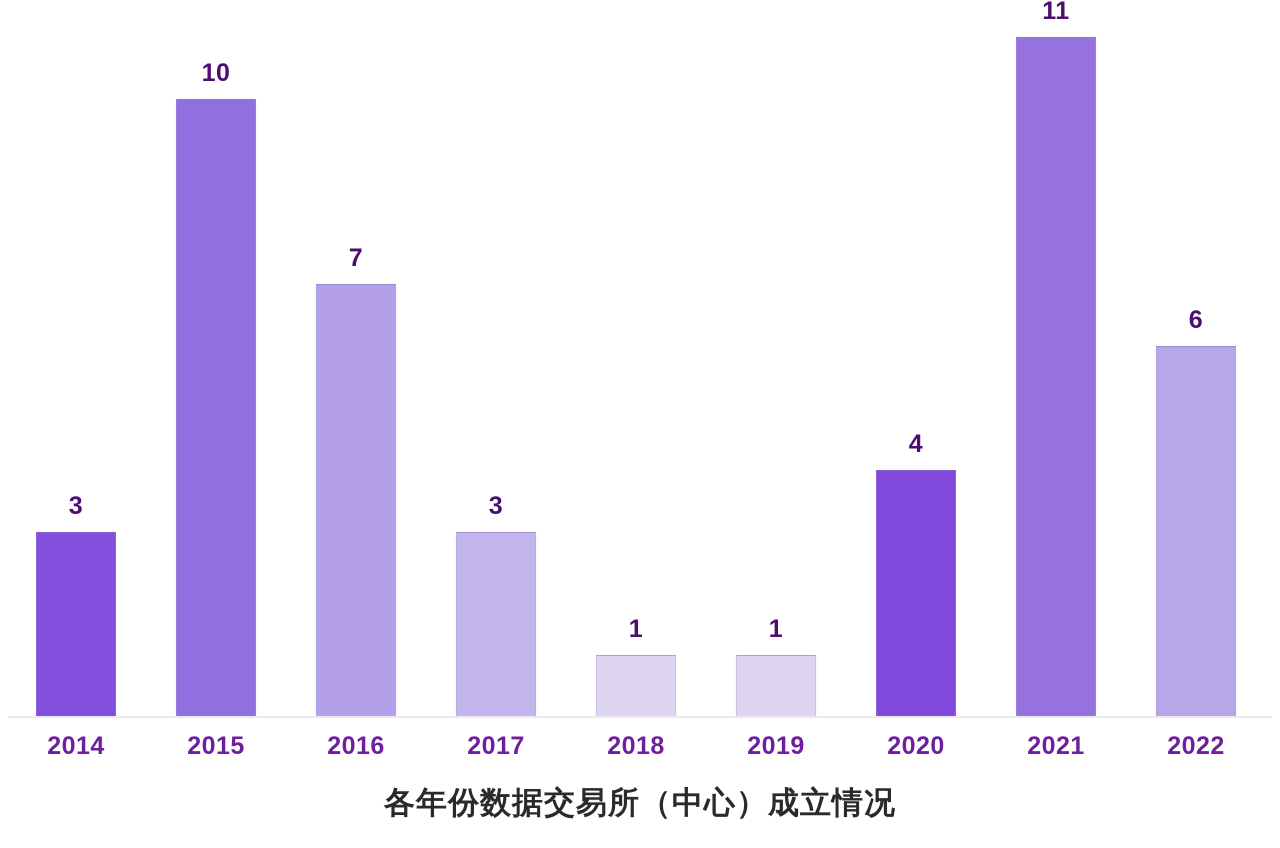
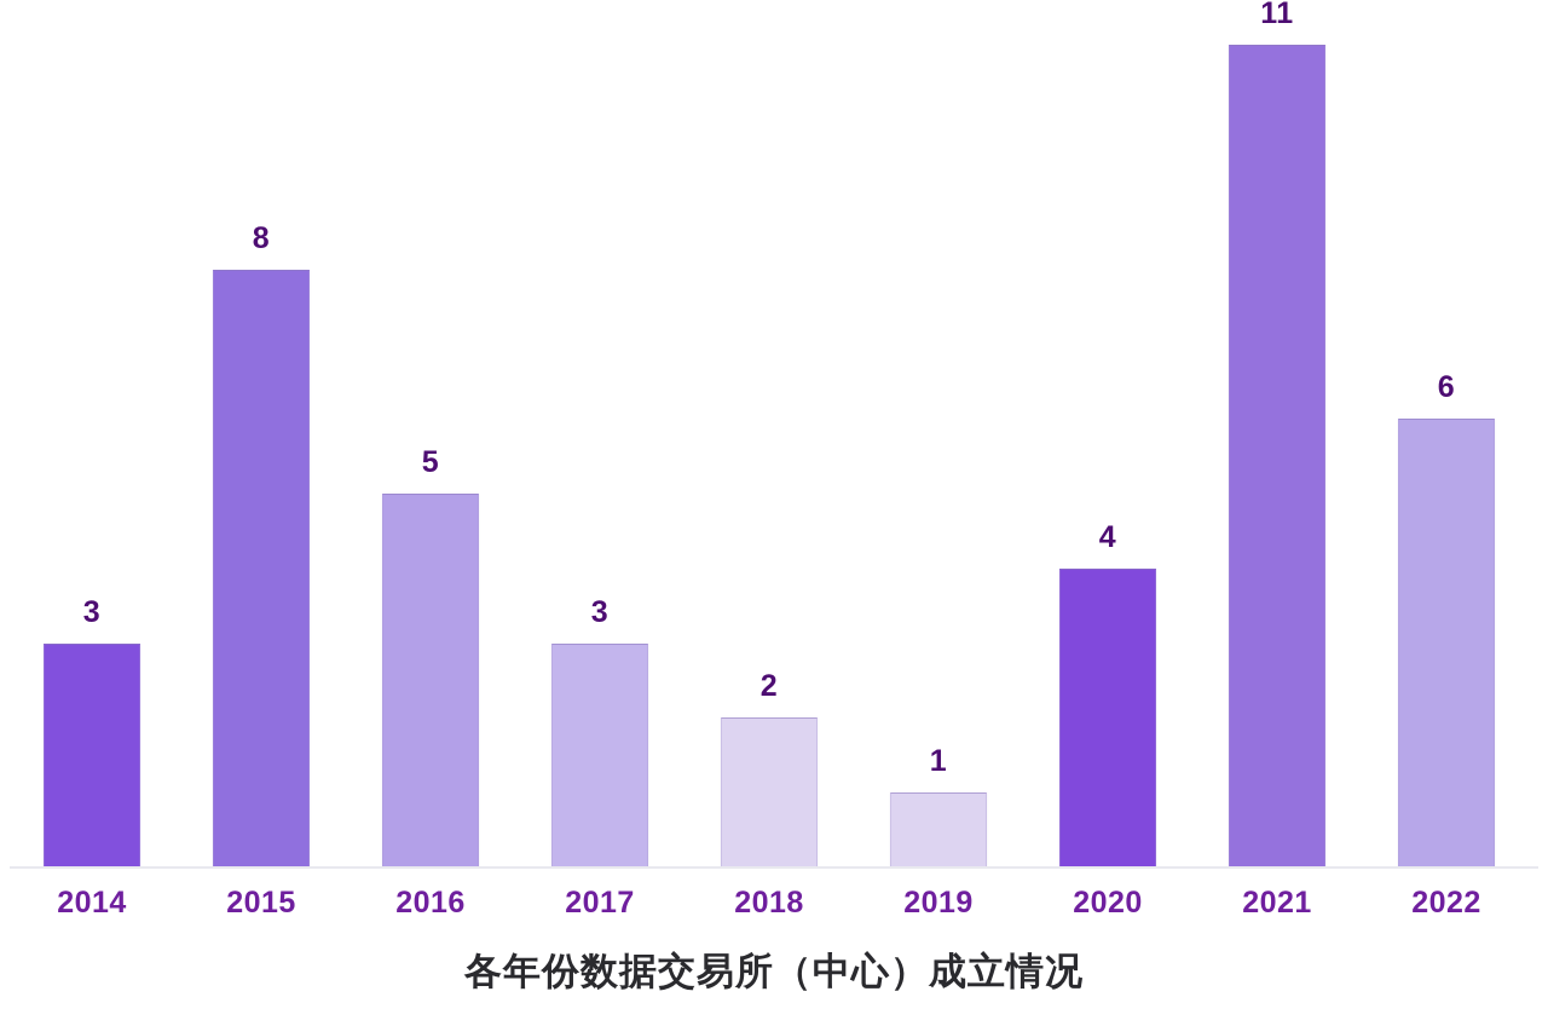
2015: 10 -> 8
2016: 7 -> 5
2018: 1 -> 2
